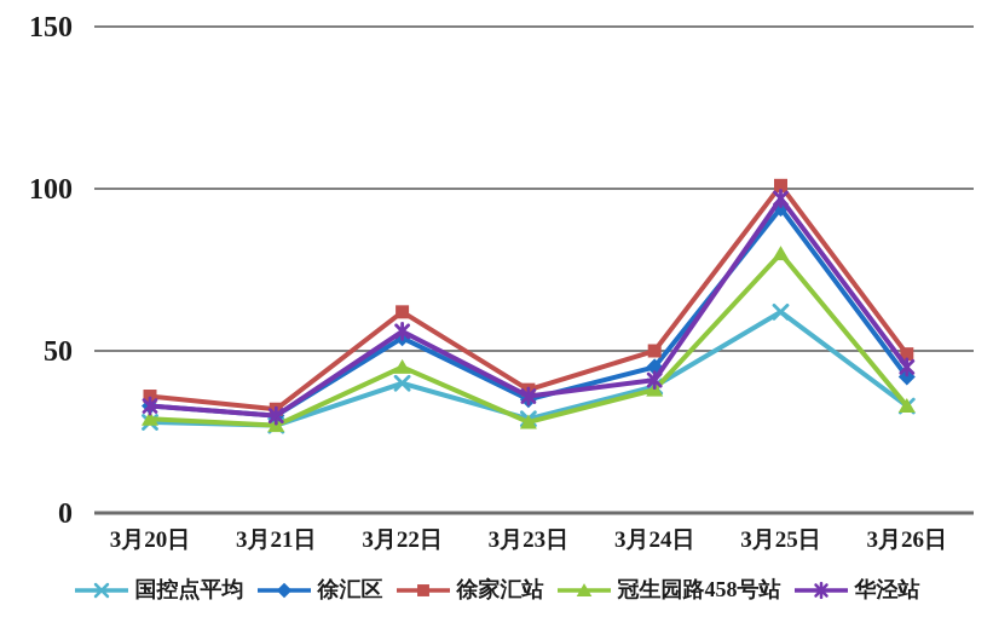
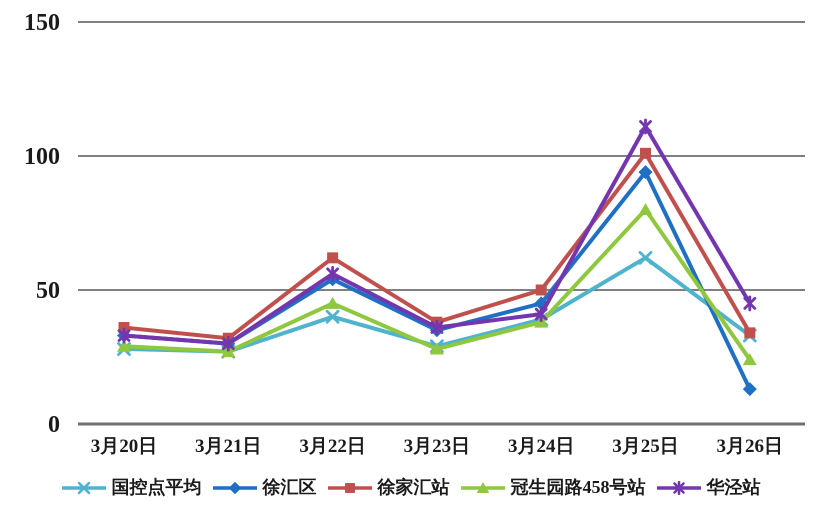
华泾站/3月25日: 97 -> 111
徐汇区/3月26日: 42 -> 13
徐家汇站/3月26日: 49 -> 34
冠生园路458号站/3月26日: 33 -> 24
